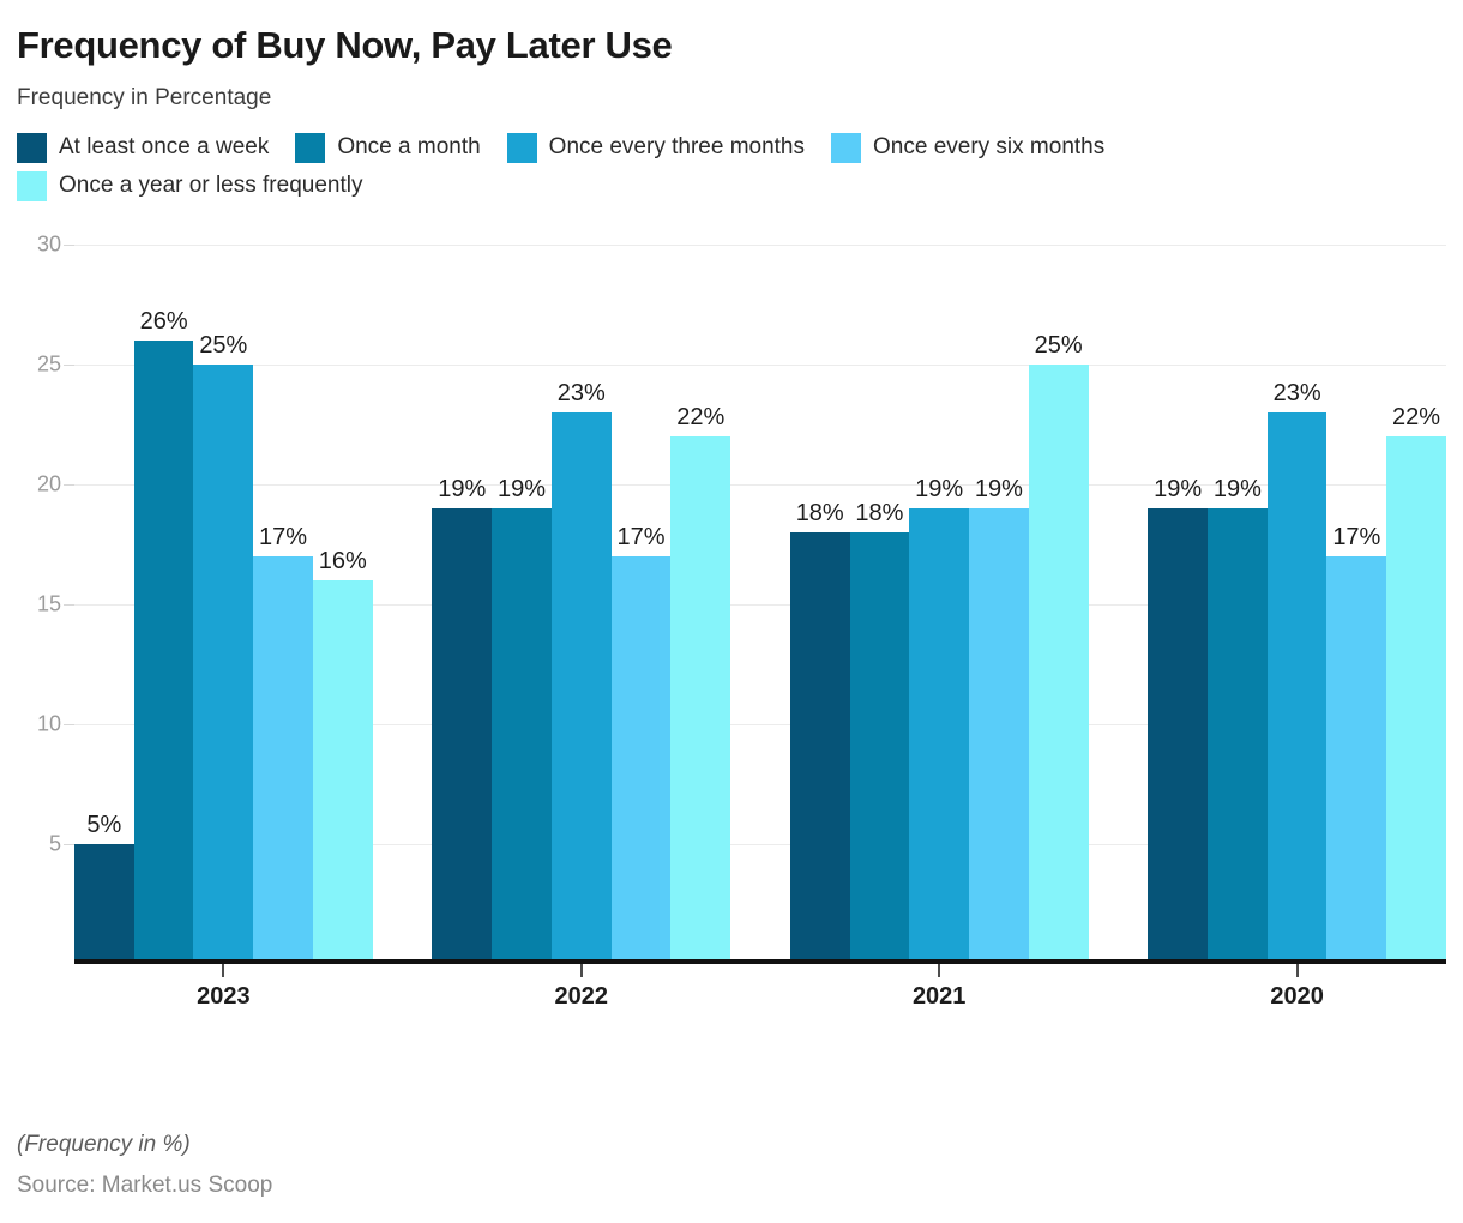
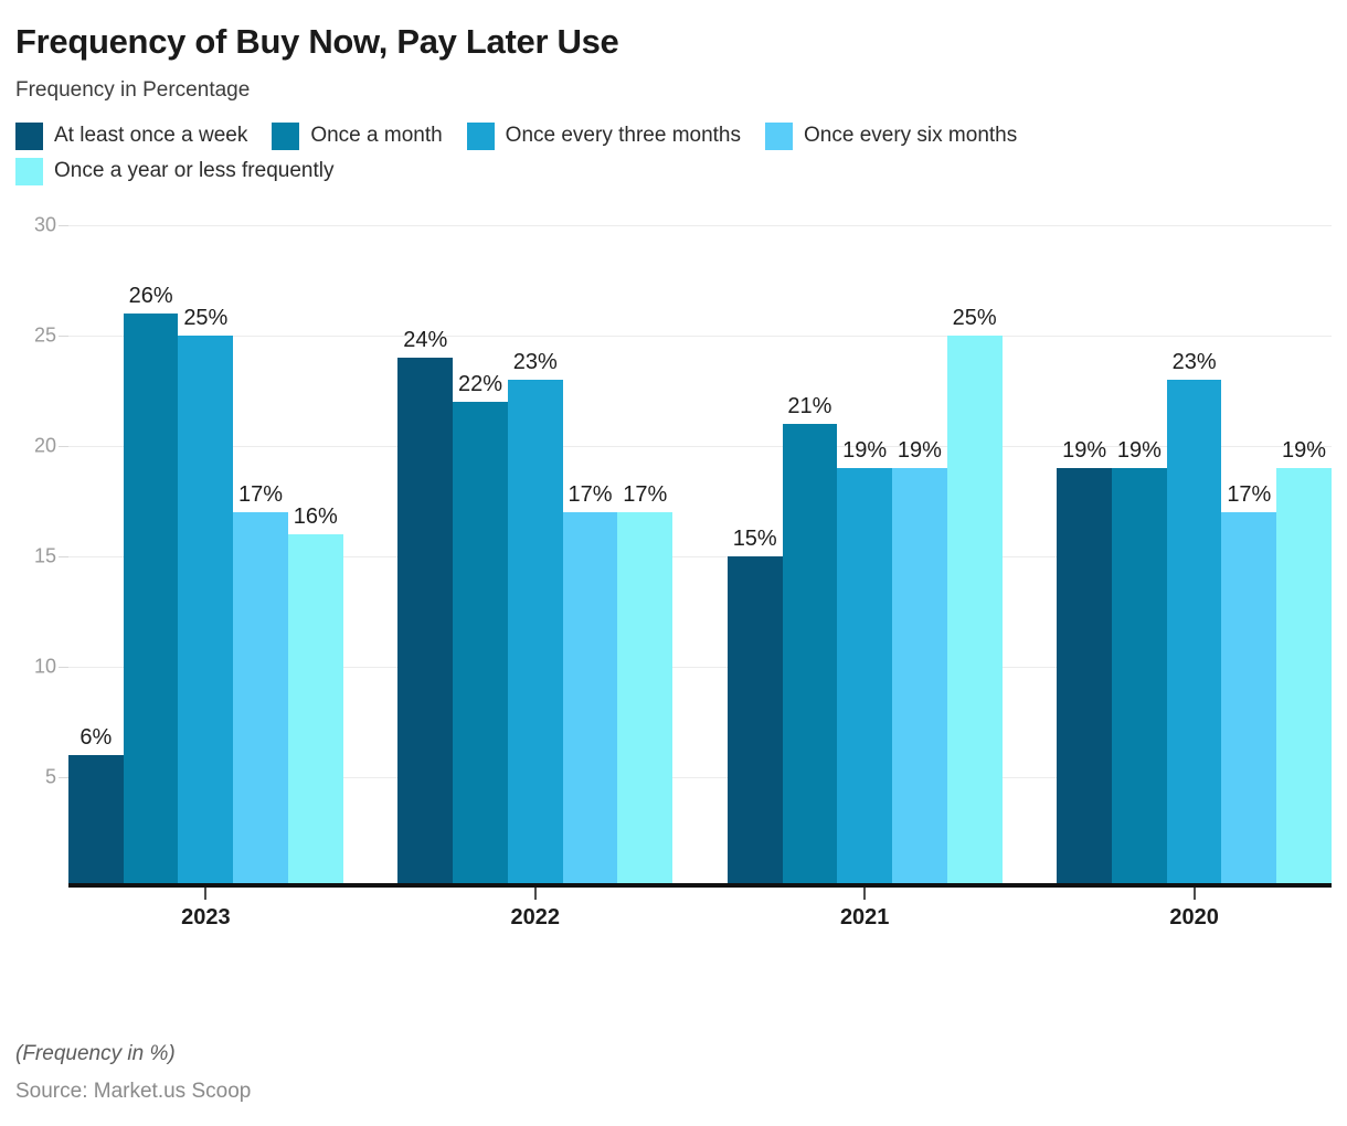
At least once a week/2023: 5% -> 6%
At least once a week/2022: 19% -> 24%
Once a month/2022: 19% -> 22%
Once a year or less frequently/2022: 22% -> 17%
At least once a week/2021: 18% -> 15%
Once a month/2021: 18% -> 21%
Once a year or less frequently/2020: 22% -> 19%
